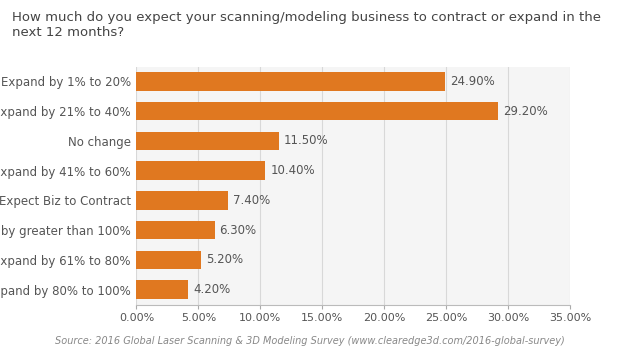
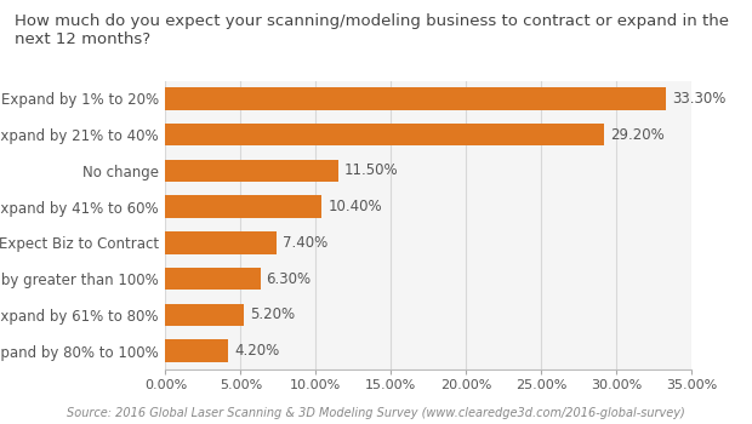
Expand by 1% to 20%: 24.90% -> 33.30%
